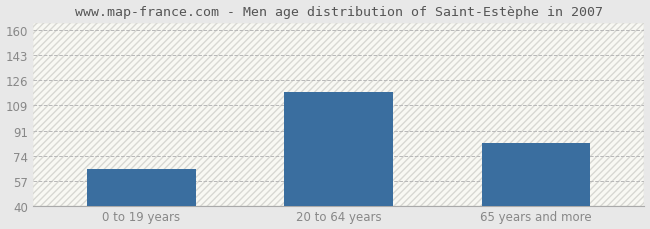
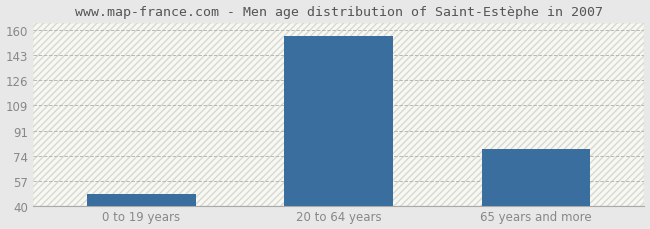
0 to 19 years: 65 -> 48
20 to 64 years: 118 -> 156
65 years and more: 83 -> 79
